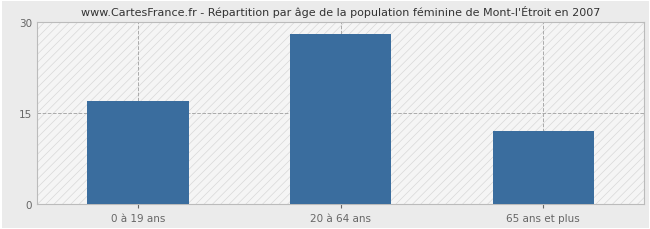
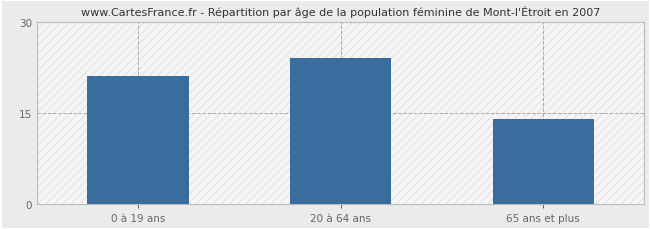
0 à 19 ans: 17 -> 21
20 à 64 ans: 28 -> 24
65 ans et plus: 12 -> 14
